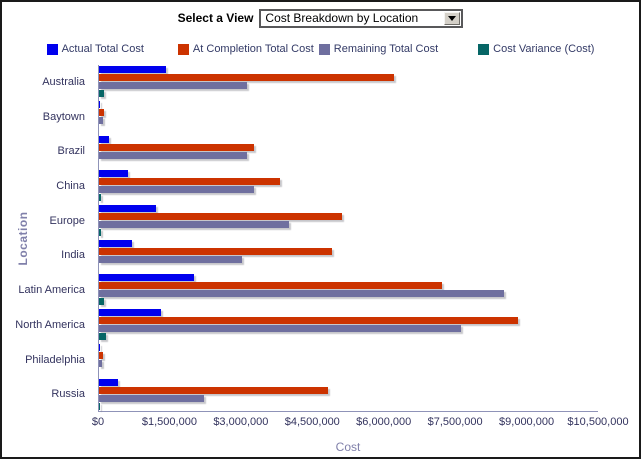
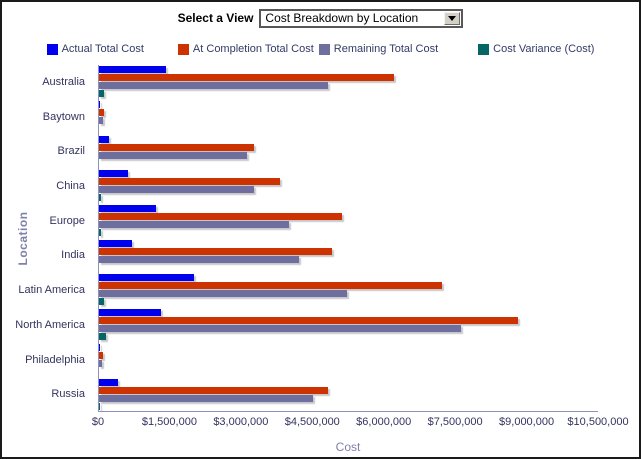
Remaining Total Cost/Australia: $3100000 -> $4800000
Remaining Total Cost/India: $3000000 -> $4200000
Remaining Total Cost/Latin America: $8500000 -> $5200000
Remaining Total Cost/Russia: $2200000 -> $4500000
